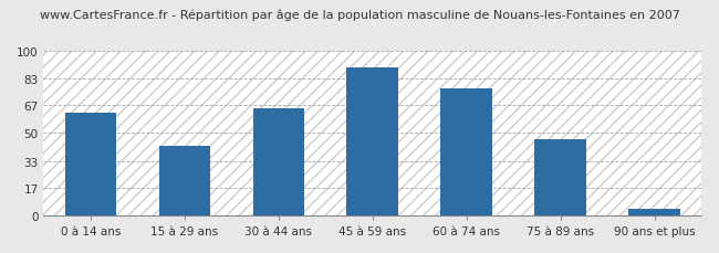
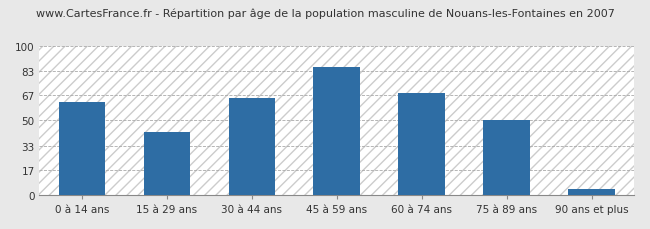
45 à 59 ans: 90 -> 86
60 à 74 ans: 77 -> 68
75 à 89 ans: 46 -> 50
